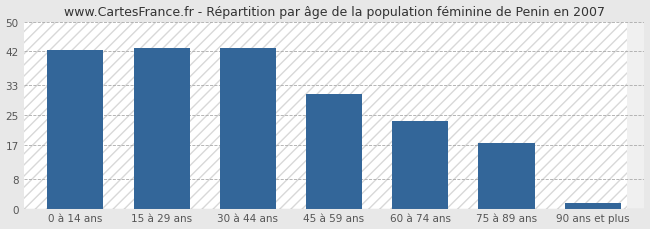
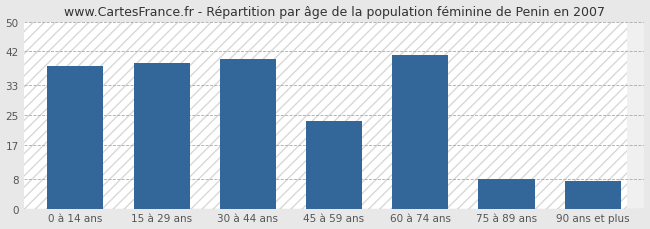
0 à 14 ans: 42.5 -> 38.0
15 à 29 ans: 43.0 -> 39.0
30 à 44 ans: 43.0 -> 40.0
45 à 59 ans: 30.5 -> 23.5
60 à 74 ans: 23.5 -> 41.0
75 à 89 ans: 17.5 -> 8.0
90 ans et plus: 1.5 -> 7.5
